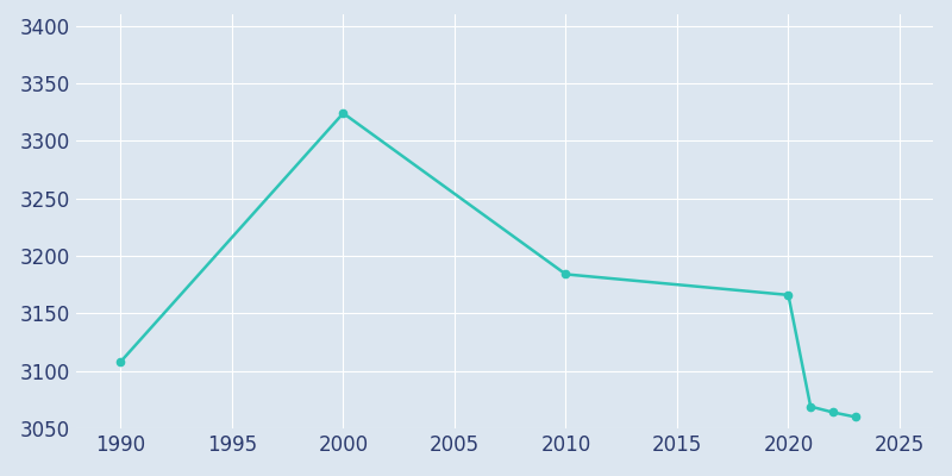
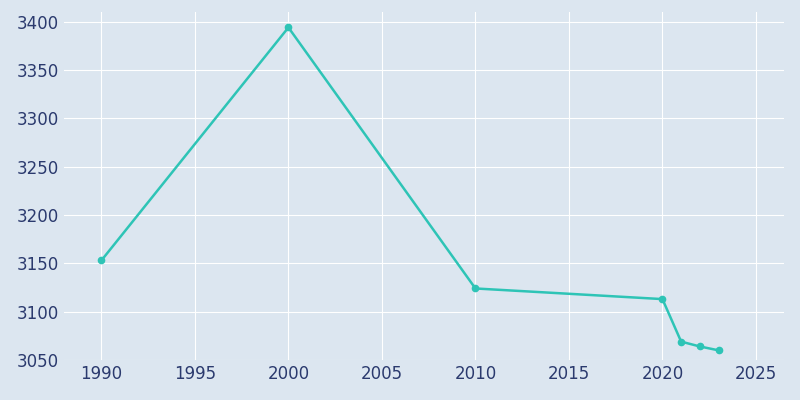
1990: 3108 -> 3153
2000: 3324 -> 3394
2010: 3184 -> 3124
2020: 3166 -> 3113
